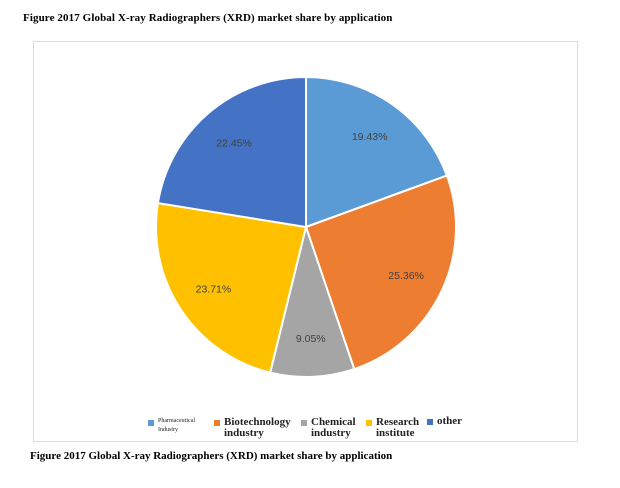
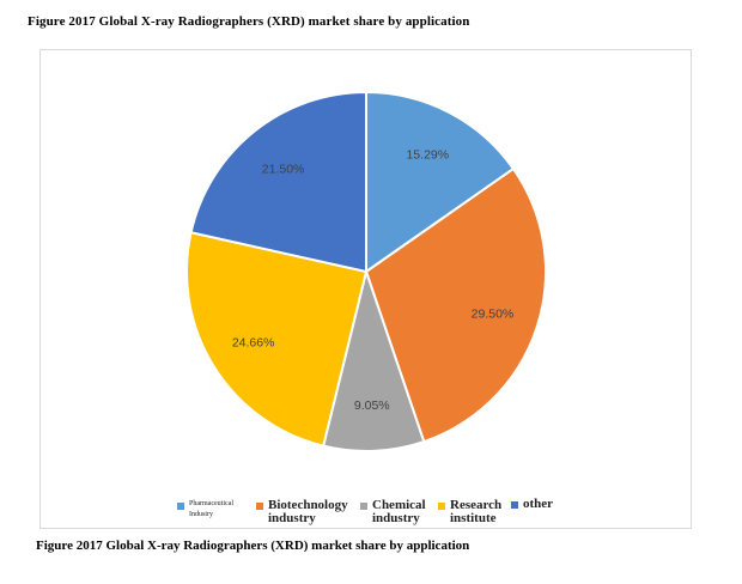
Pharmaceutical Industry: 19.43% -> 15.29%
Biotechnology industry: 25.36% -> 29.50%
Research institute: 23.71% -> 24.66%
other: 22.45% -> 21.50%
